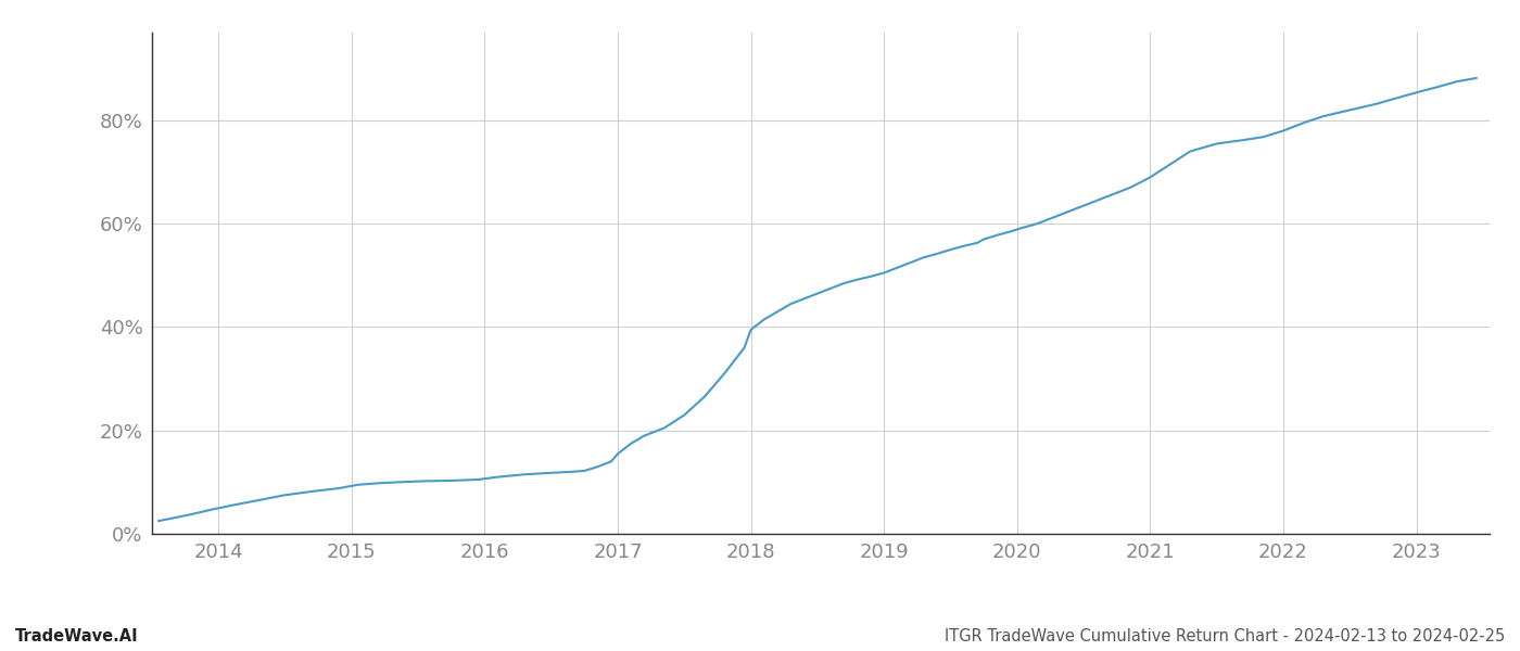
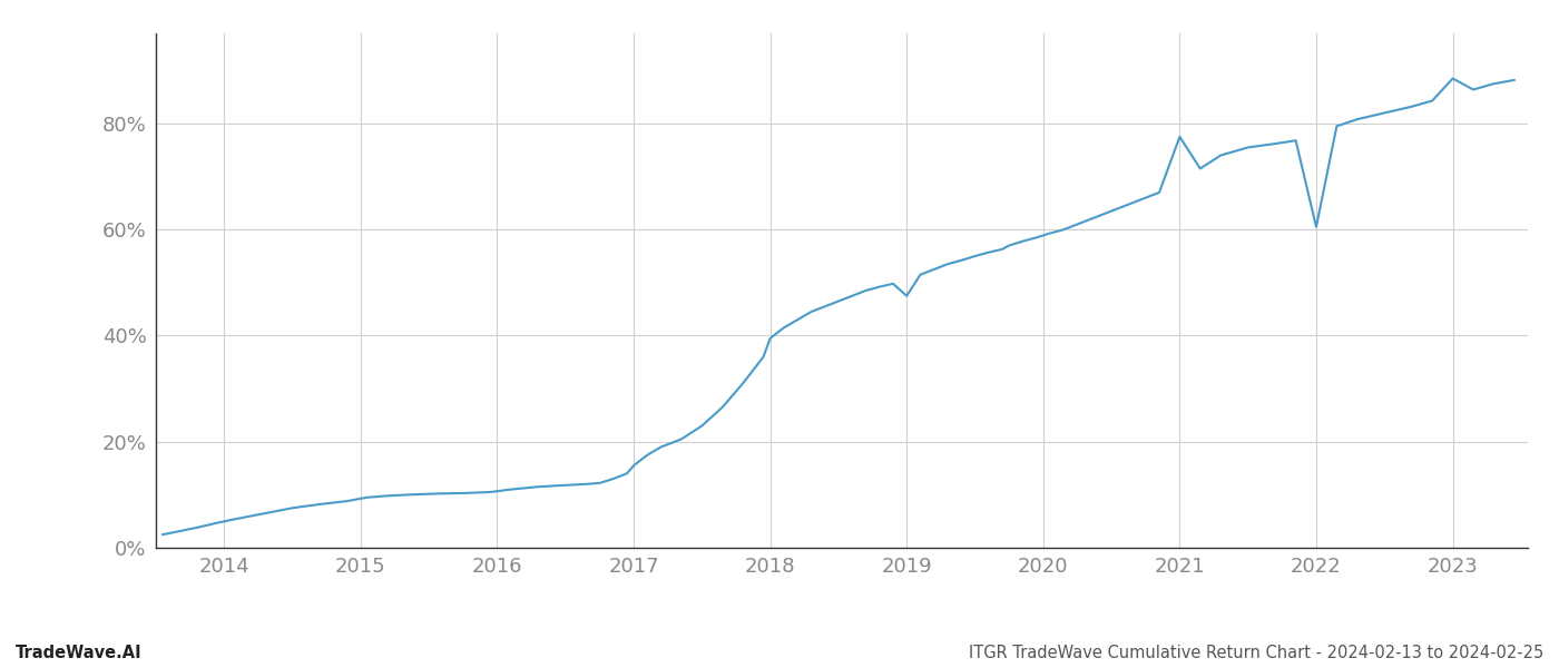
2019: 50.5% -> 47.5%
2021: 69.0% -> 77.5%
2022: 78.0% -> 60.5%
2023: 85.4% -> 88.5%
